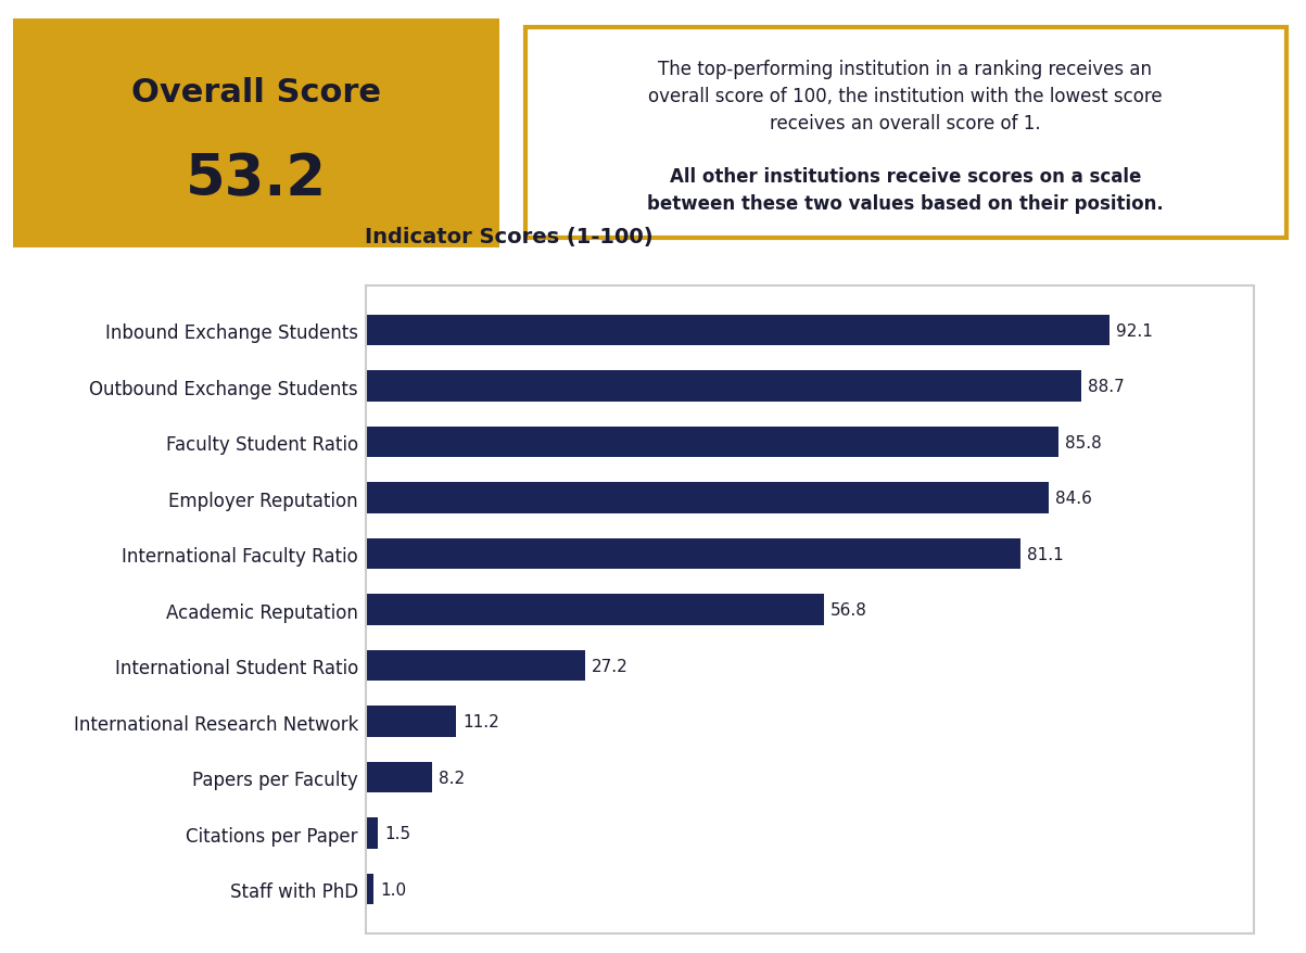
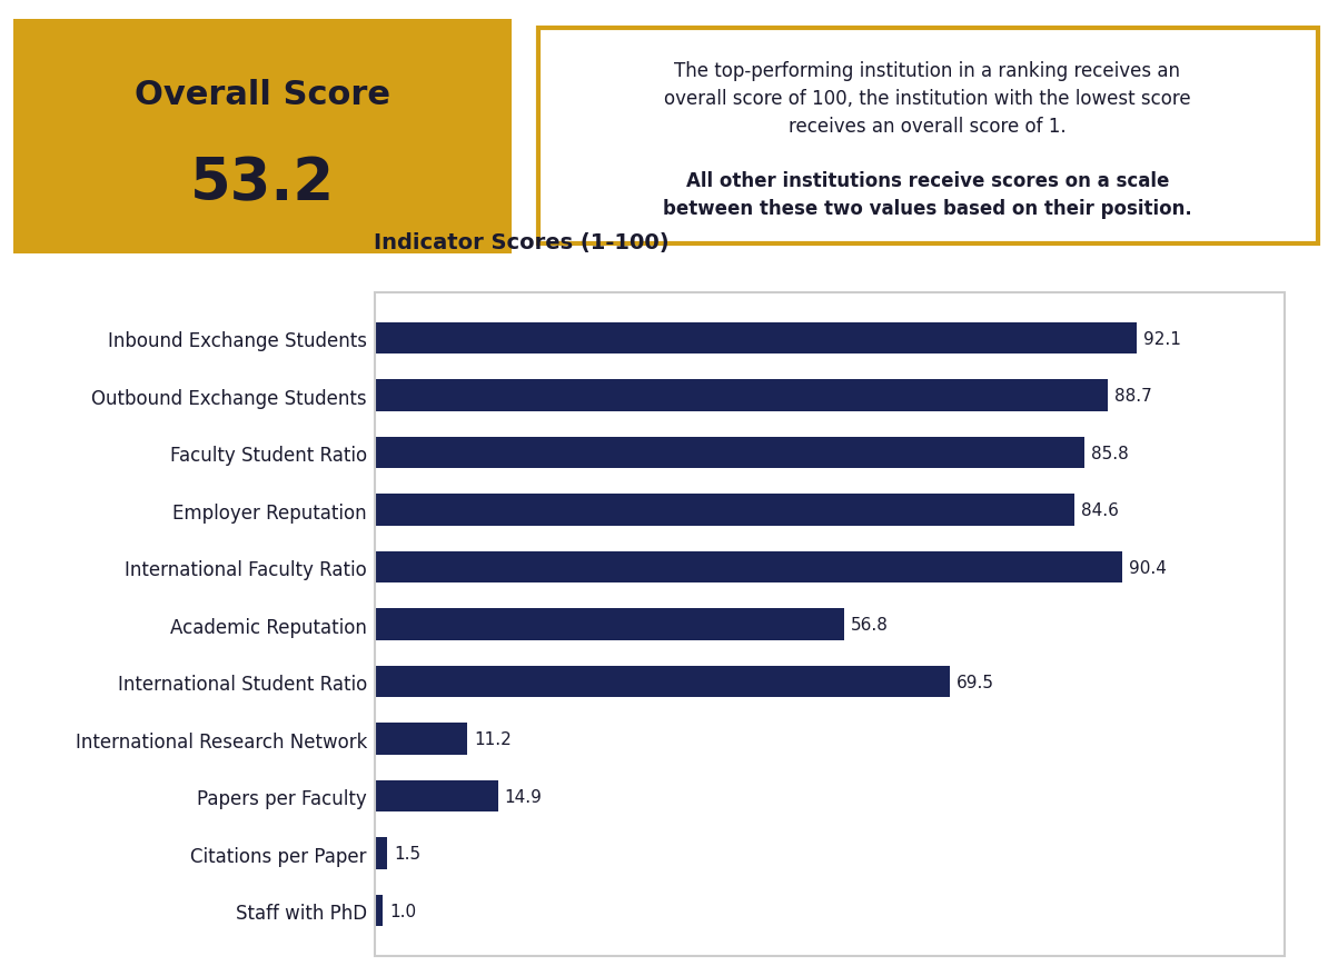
International Faculty Ratio: 81.1 -> 90.4
International Student Ratio: 27.2 -> 69.5
Papers per Faculty: 8.2 -> 14.9
